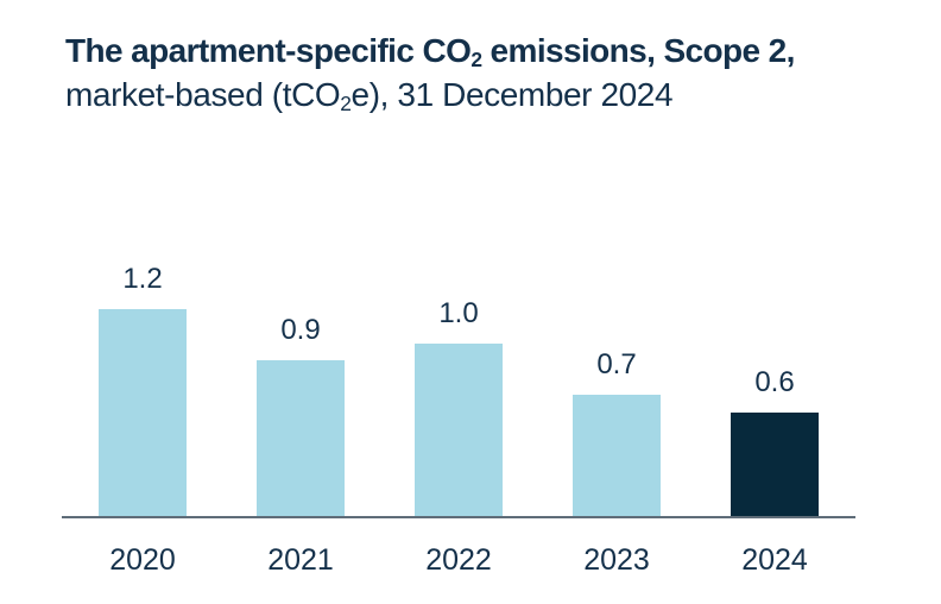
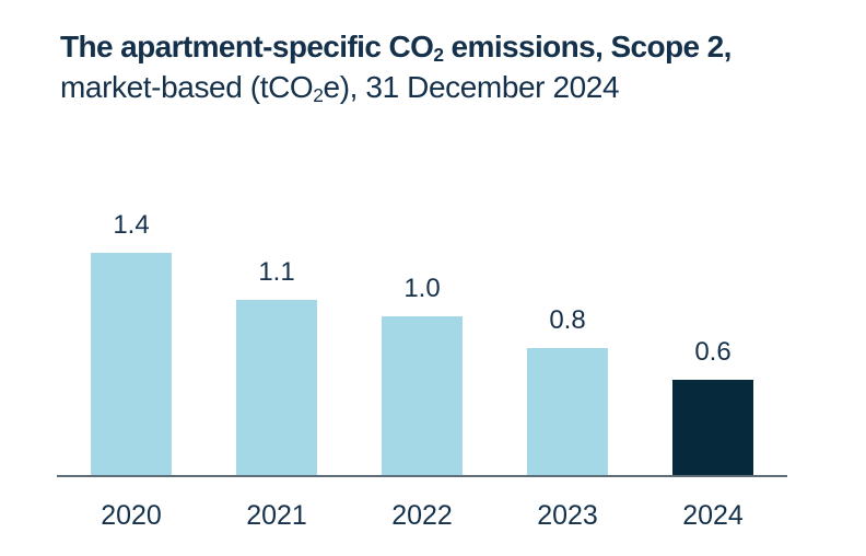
2020: 1.2 -> 1.4
2021: 0.9 -> 1.1
2023: 0.7 -> 0.8
